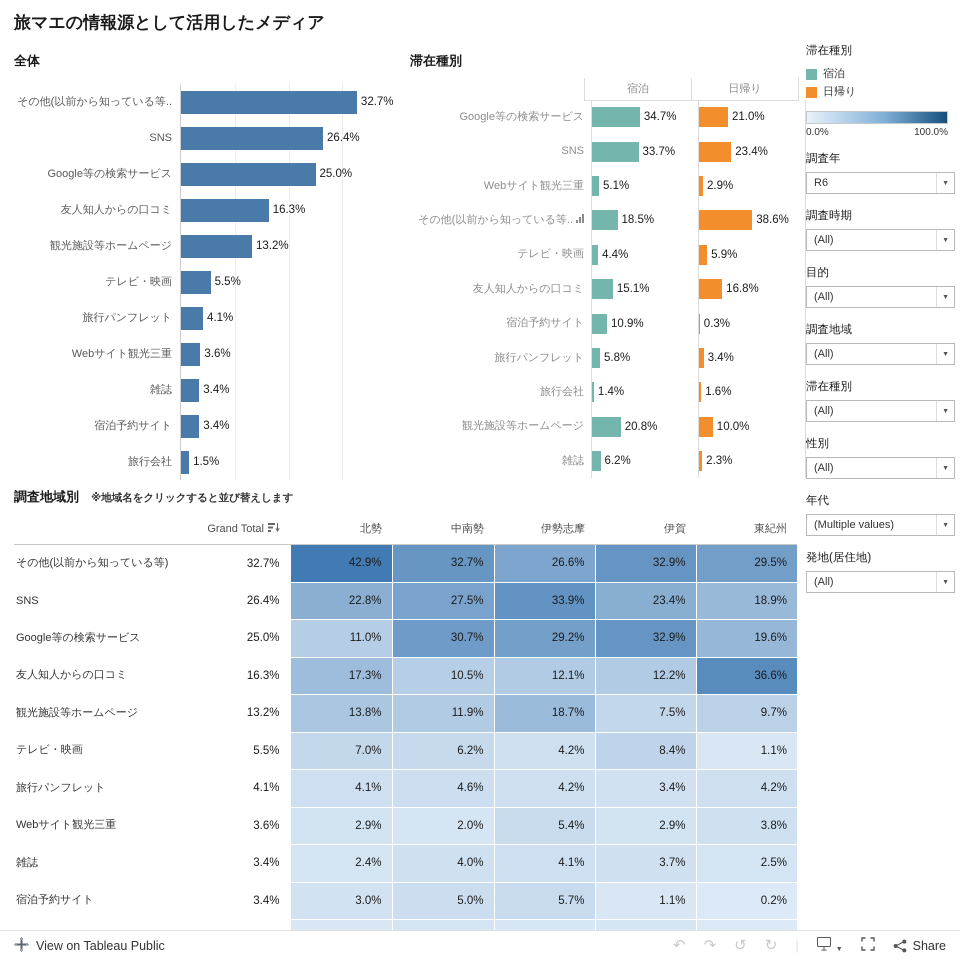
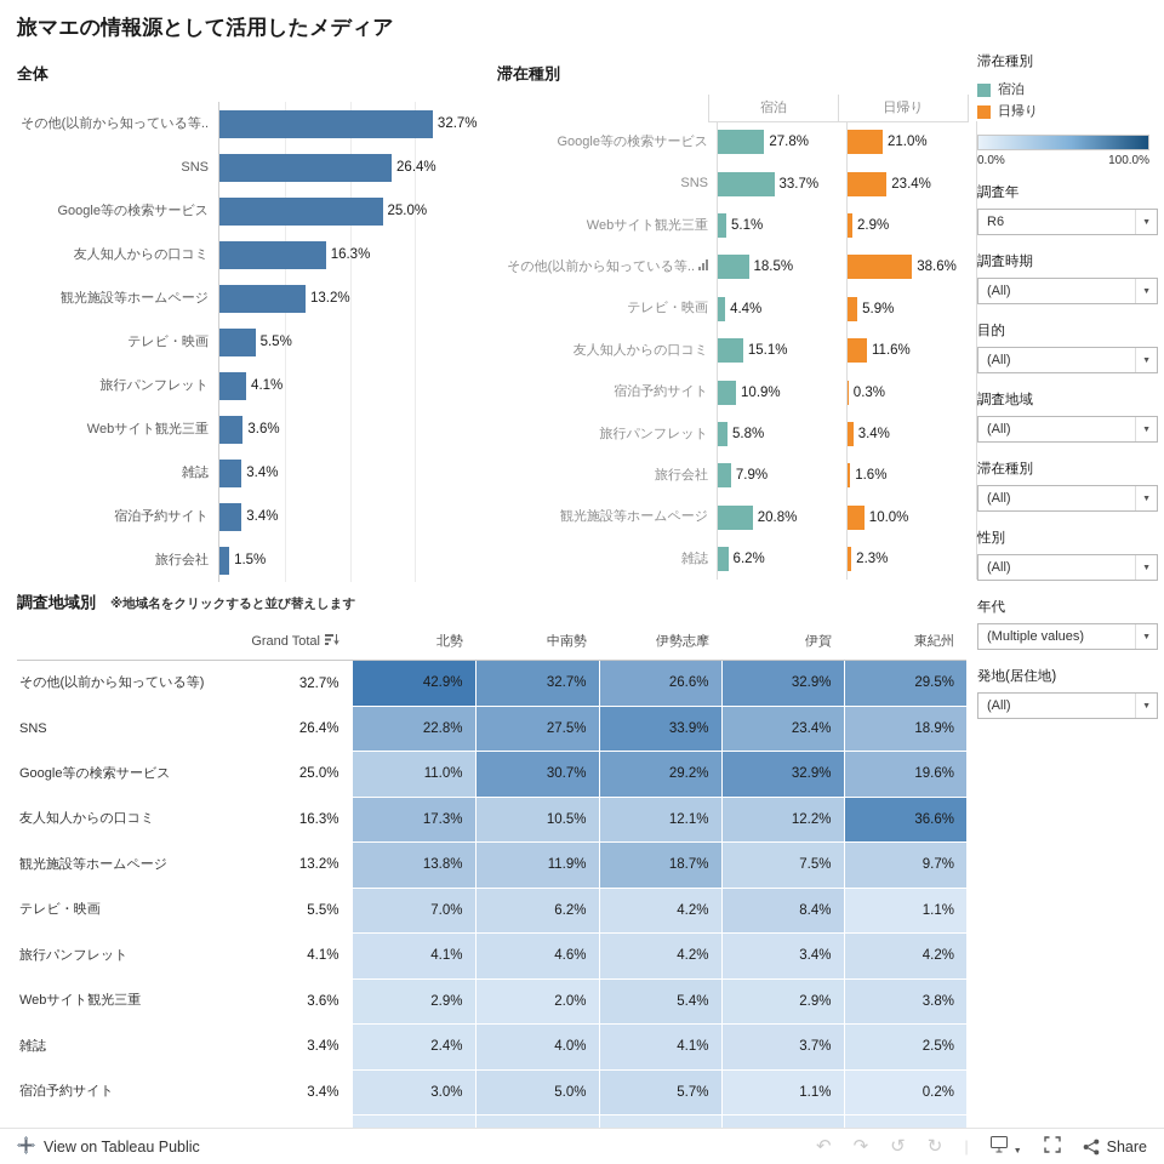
滞在種別/宿泊/Google等の検索サービス: 34.7% -> 27.8%
滞在種別/日帰り/友人知人からの口コミ: 16.8% -> 11.6%
滞在種別/宿泊/旅行会社: 1.4% -> 7.9%
